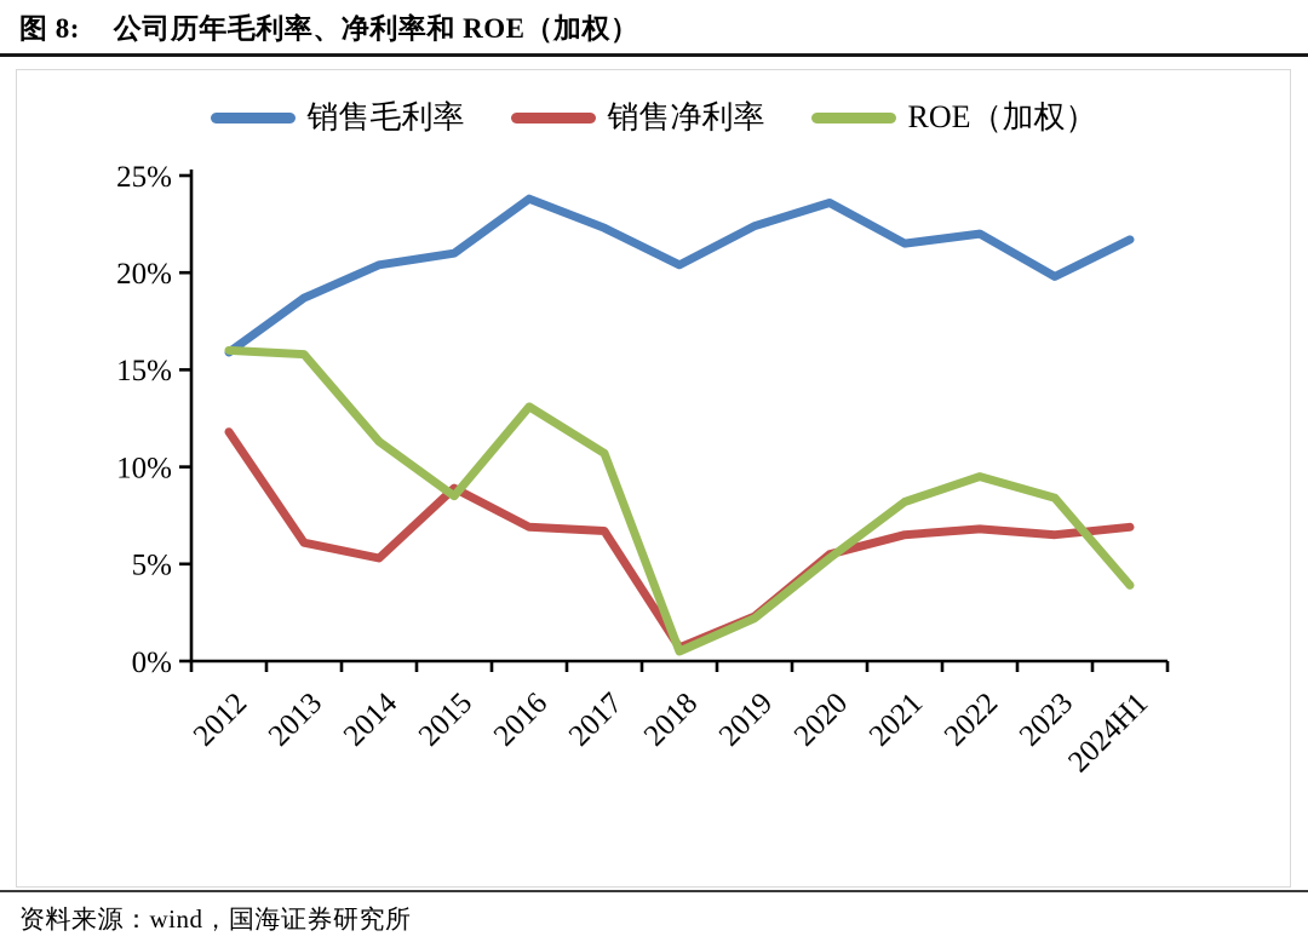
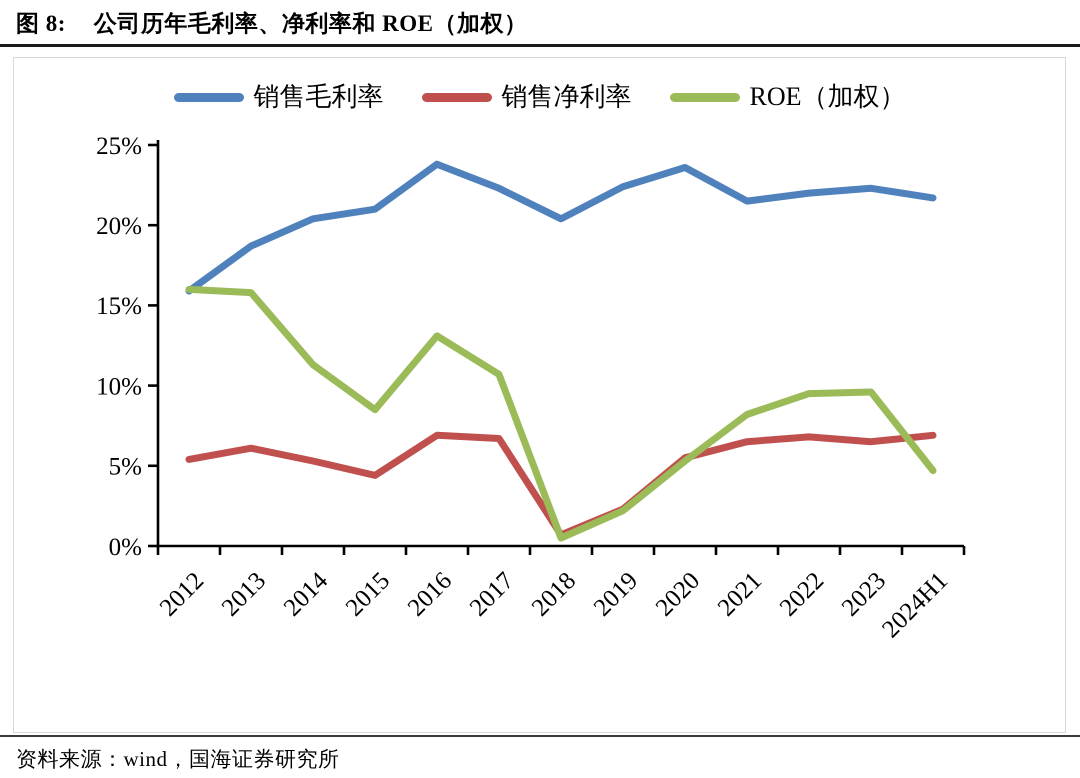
销售净利率/2012: 11.8% -> 5.4%
销售净利率/2015: 8.9% -> 4.4%
销售毛利率/2023: 19.8% -> 22.3%
ROE（加权）/2023: 8.4% -> 9.6%
ROE（加权）/2024H1: 3.9% -> 4.7%
